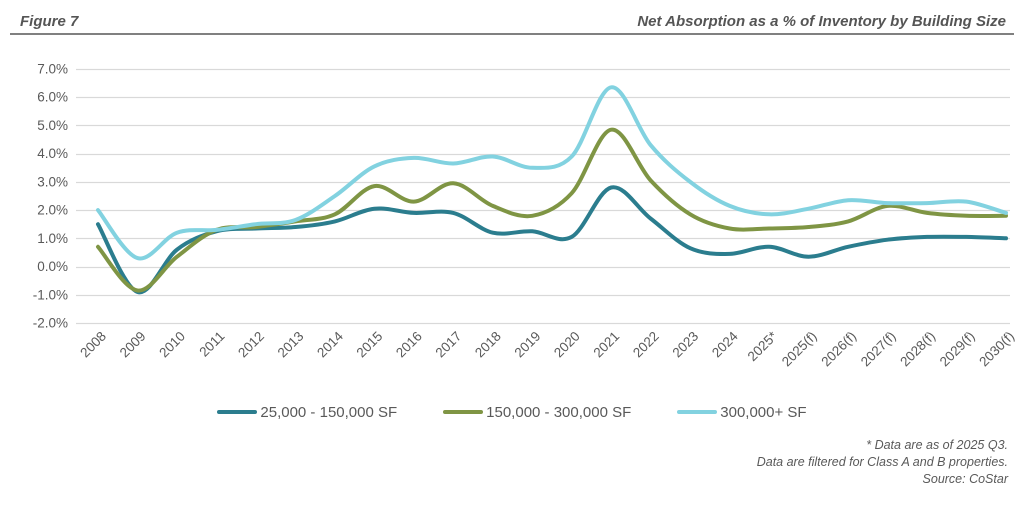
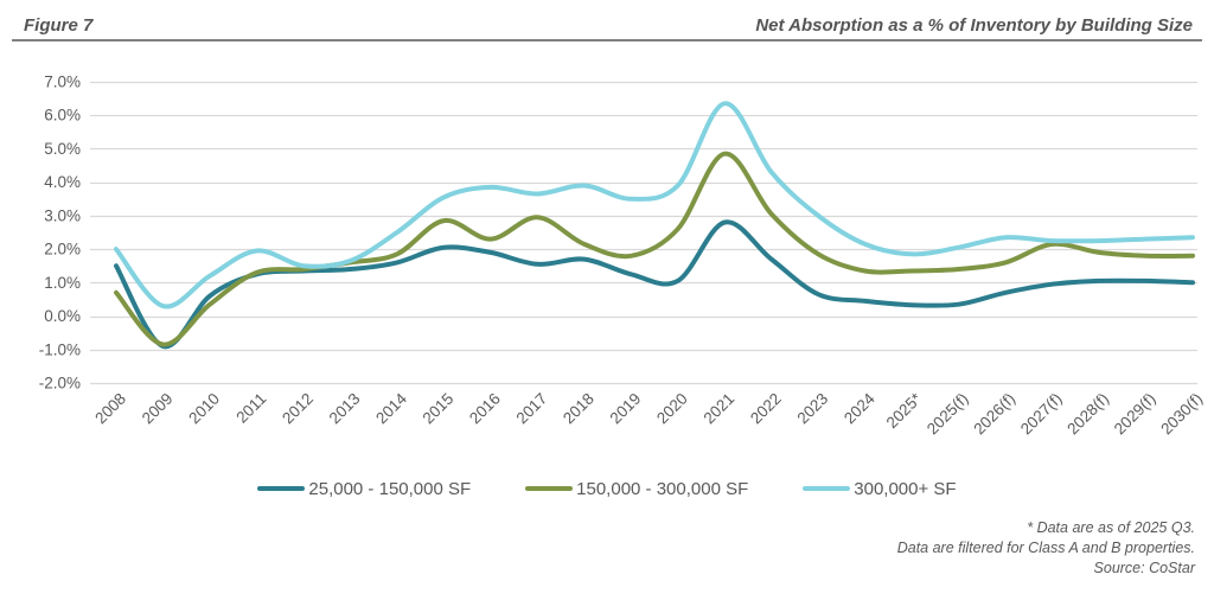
300,000+ SF/2011: 1.3% -> 1.9%
25,000 - 150,000 SF/2017: 1.9% -> 1.6%
25,000 - 150,000 SF/2018: 1.2% -> 1.7%
25,000 - 150,000 SF/2025*: 0.7% -> 0.3%
300,000+ SF/2030(f): 1.9% -> 2.4%
